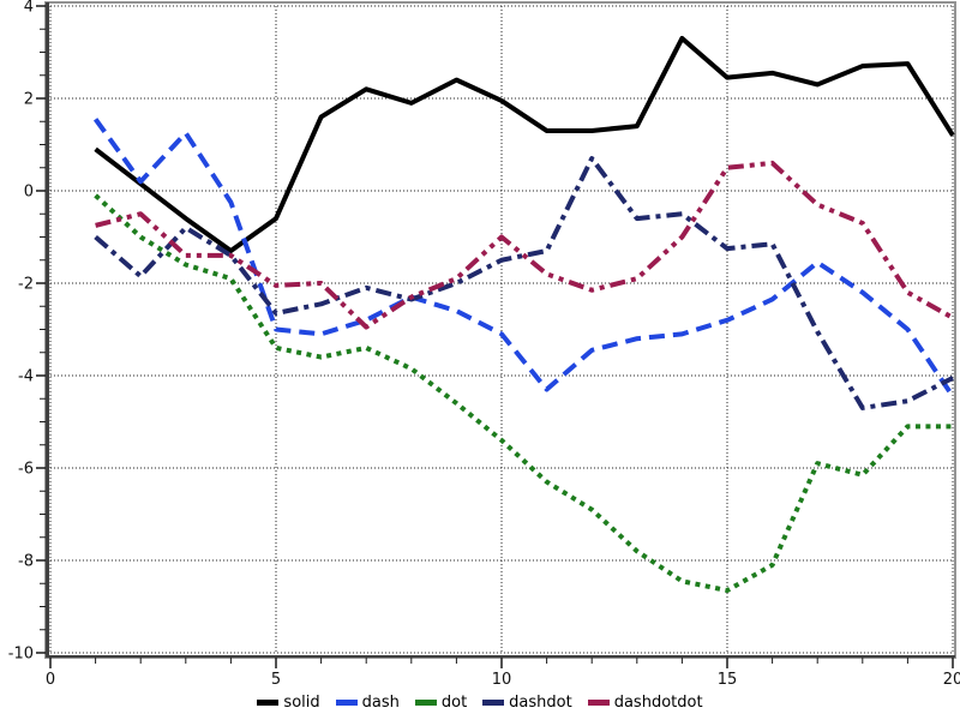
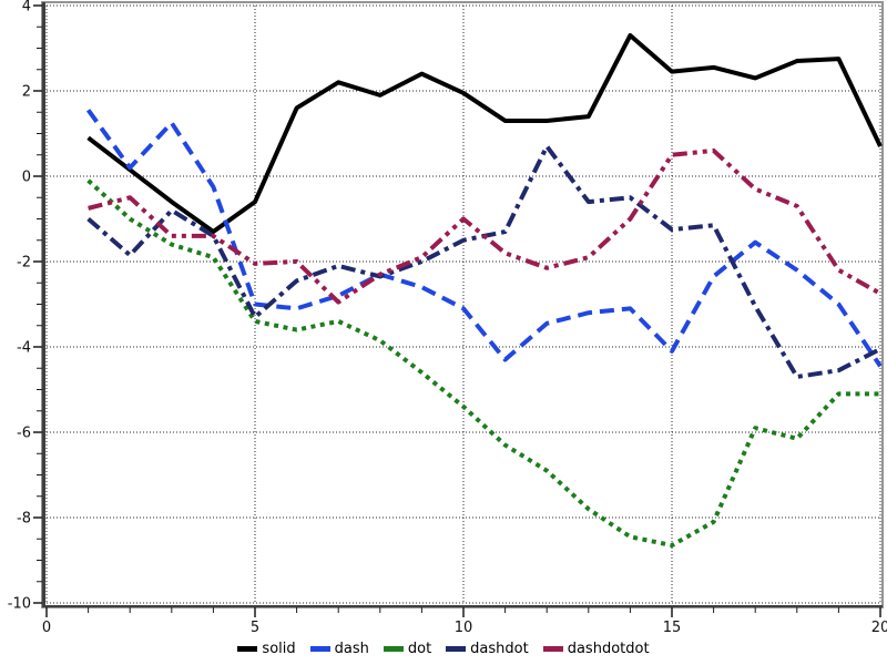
dashdot/5: -2.6 -> -3.3
dash/15: -2.8 -> -4.1
solid/20: 1.2 -> 0.7
